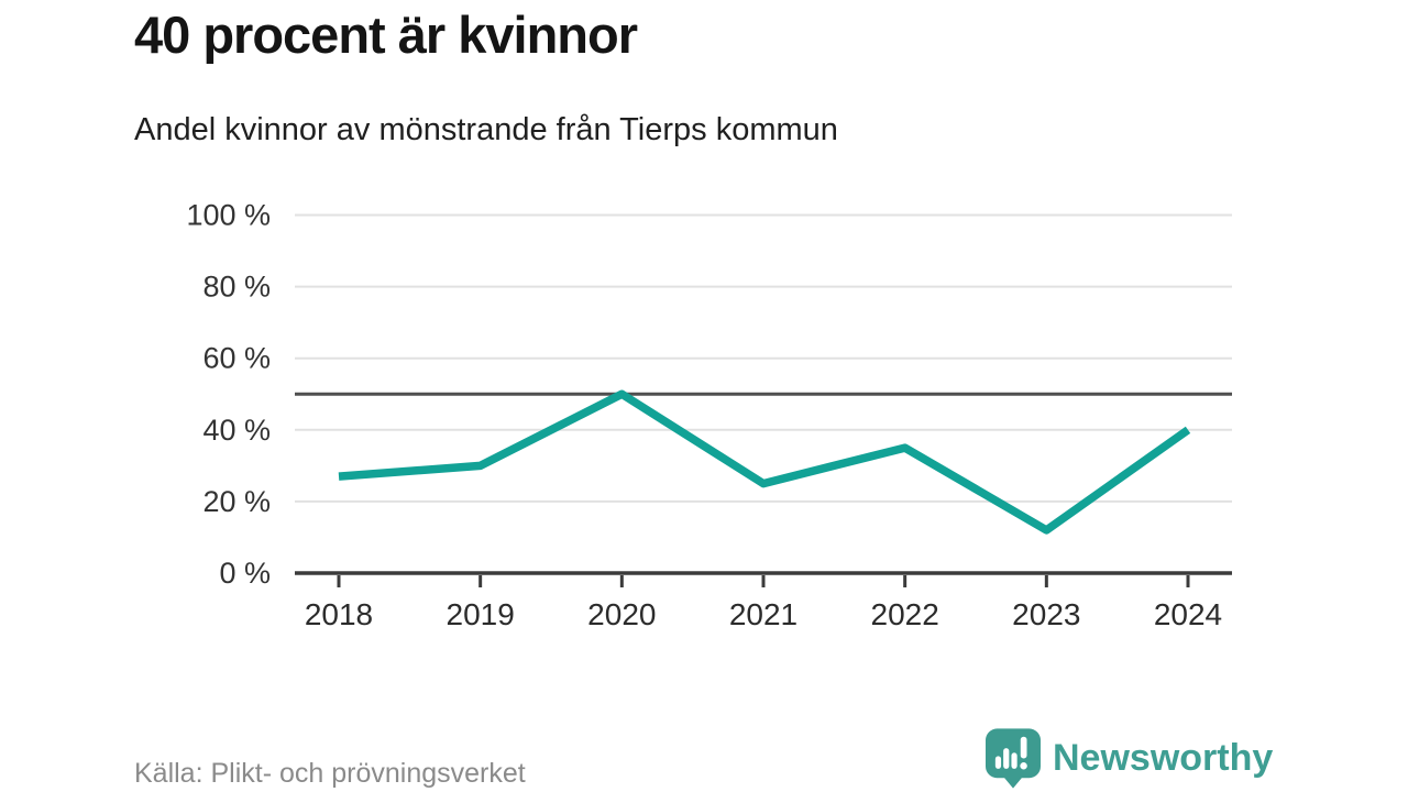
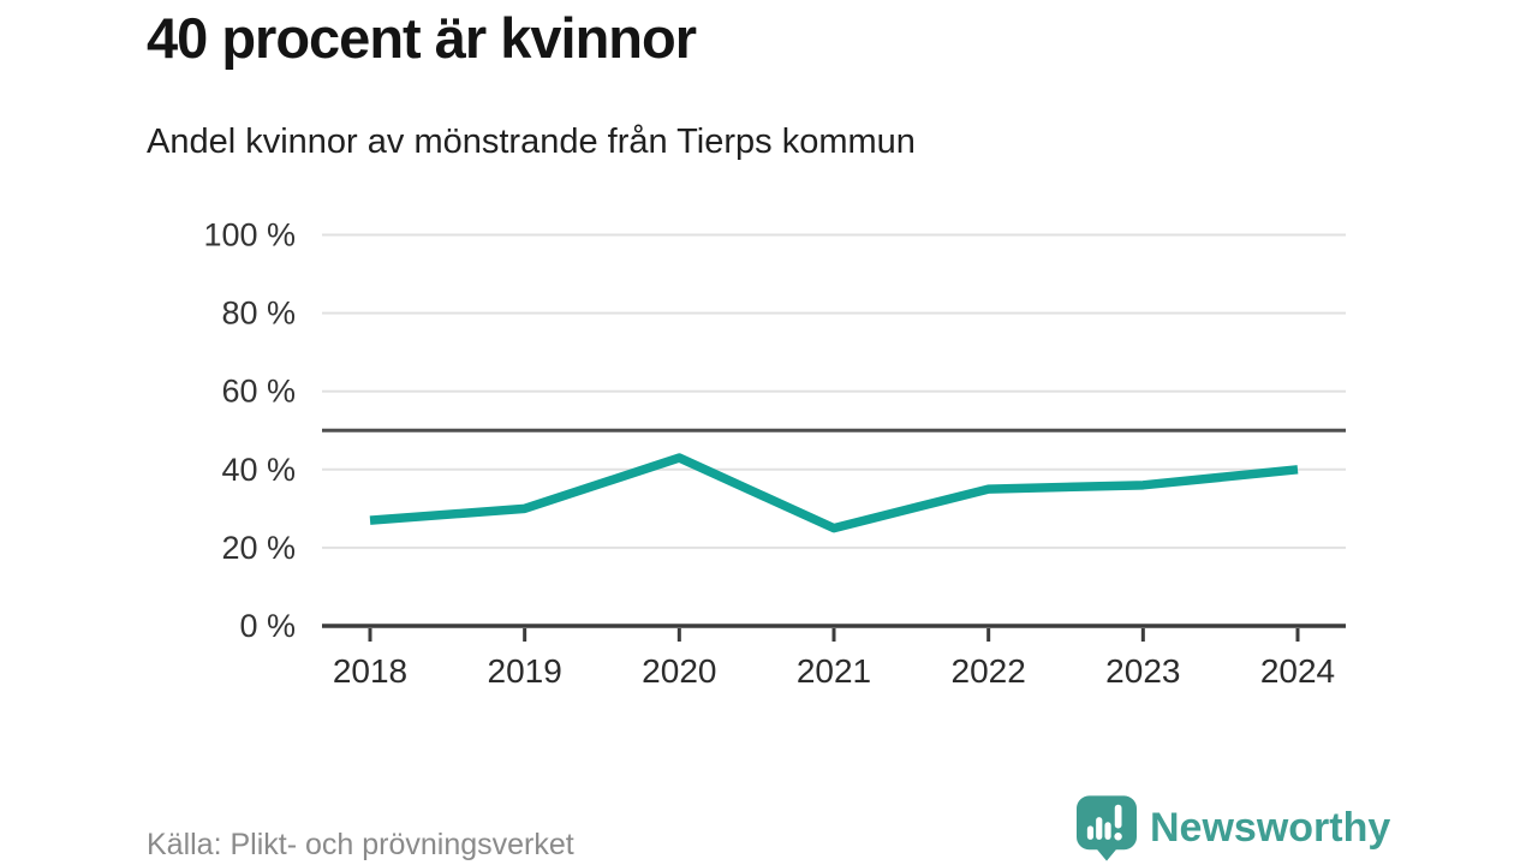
2020: 50% -> 43%
2023: 12% -> 36%
